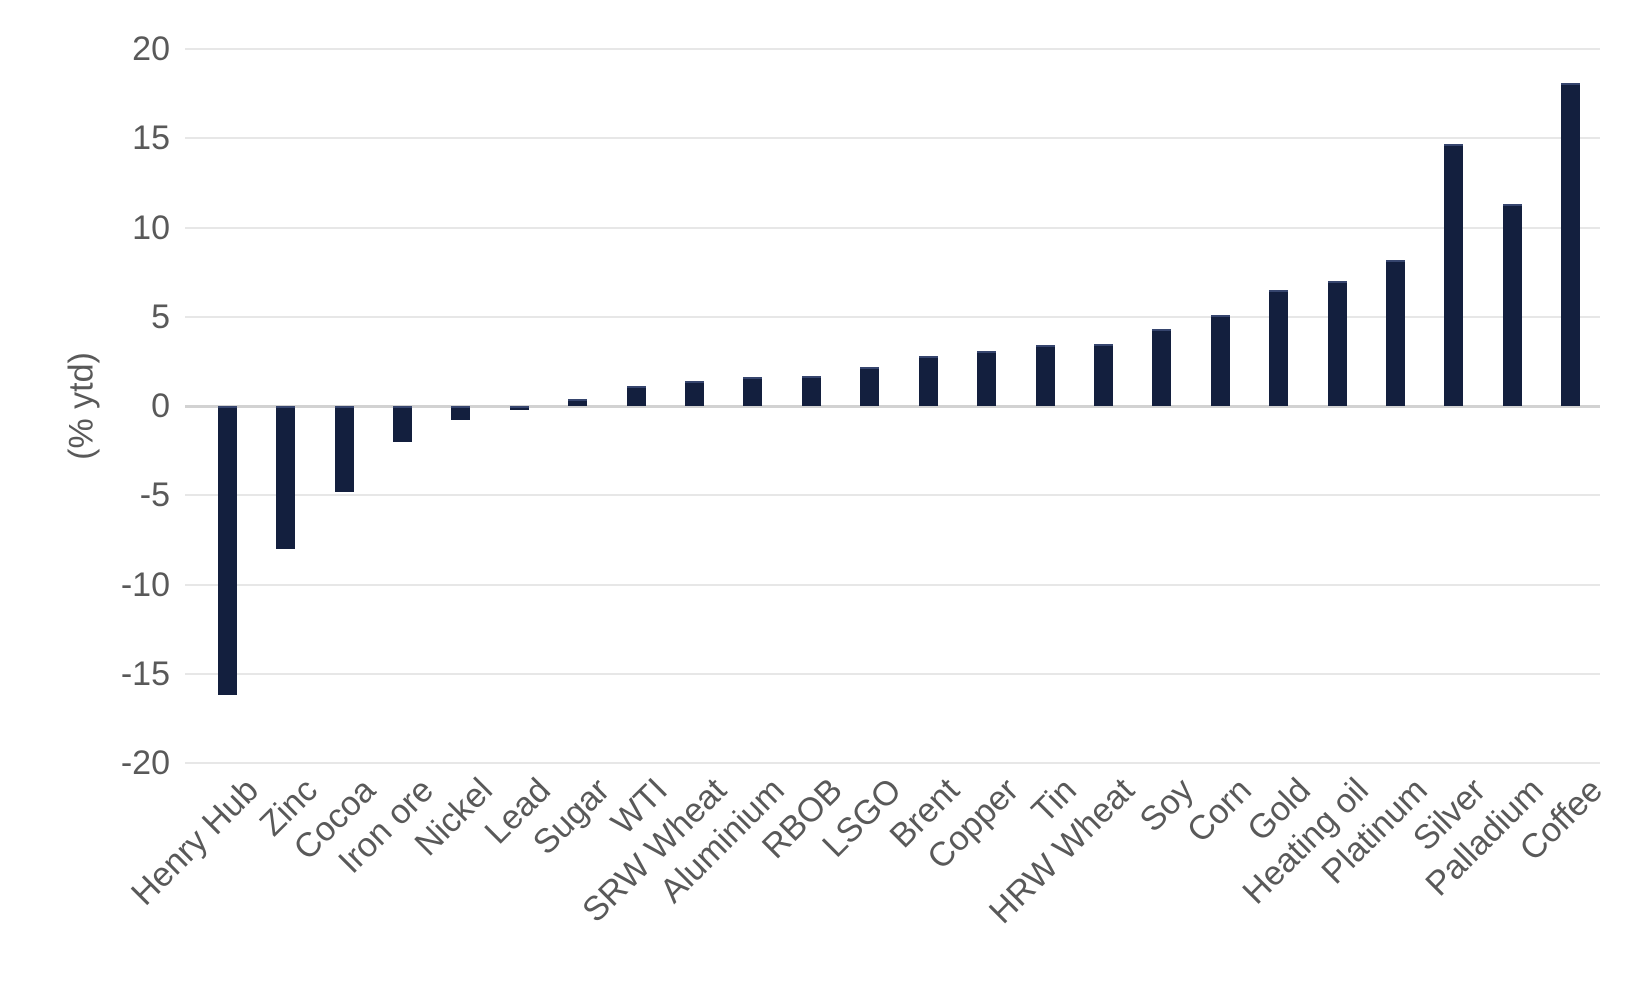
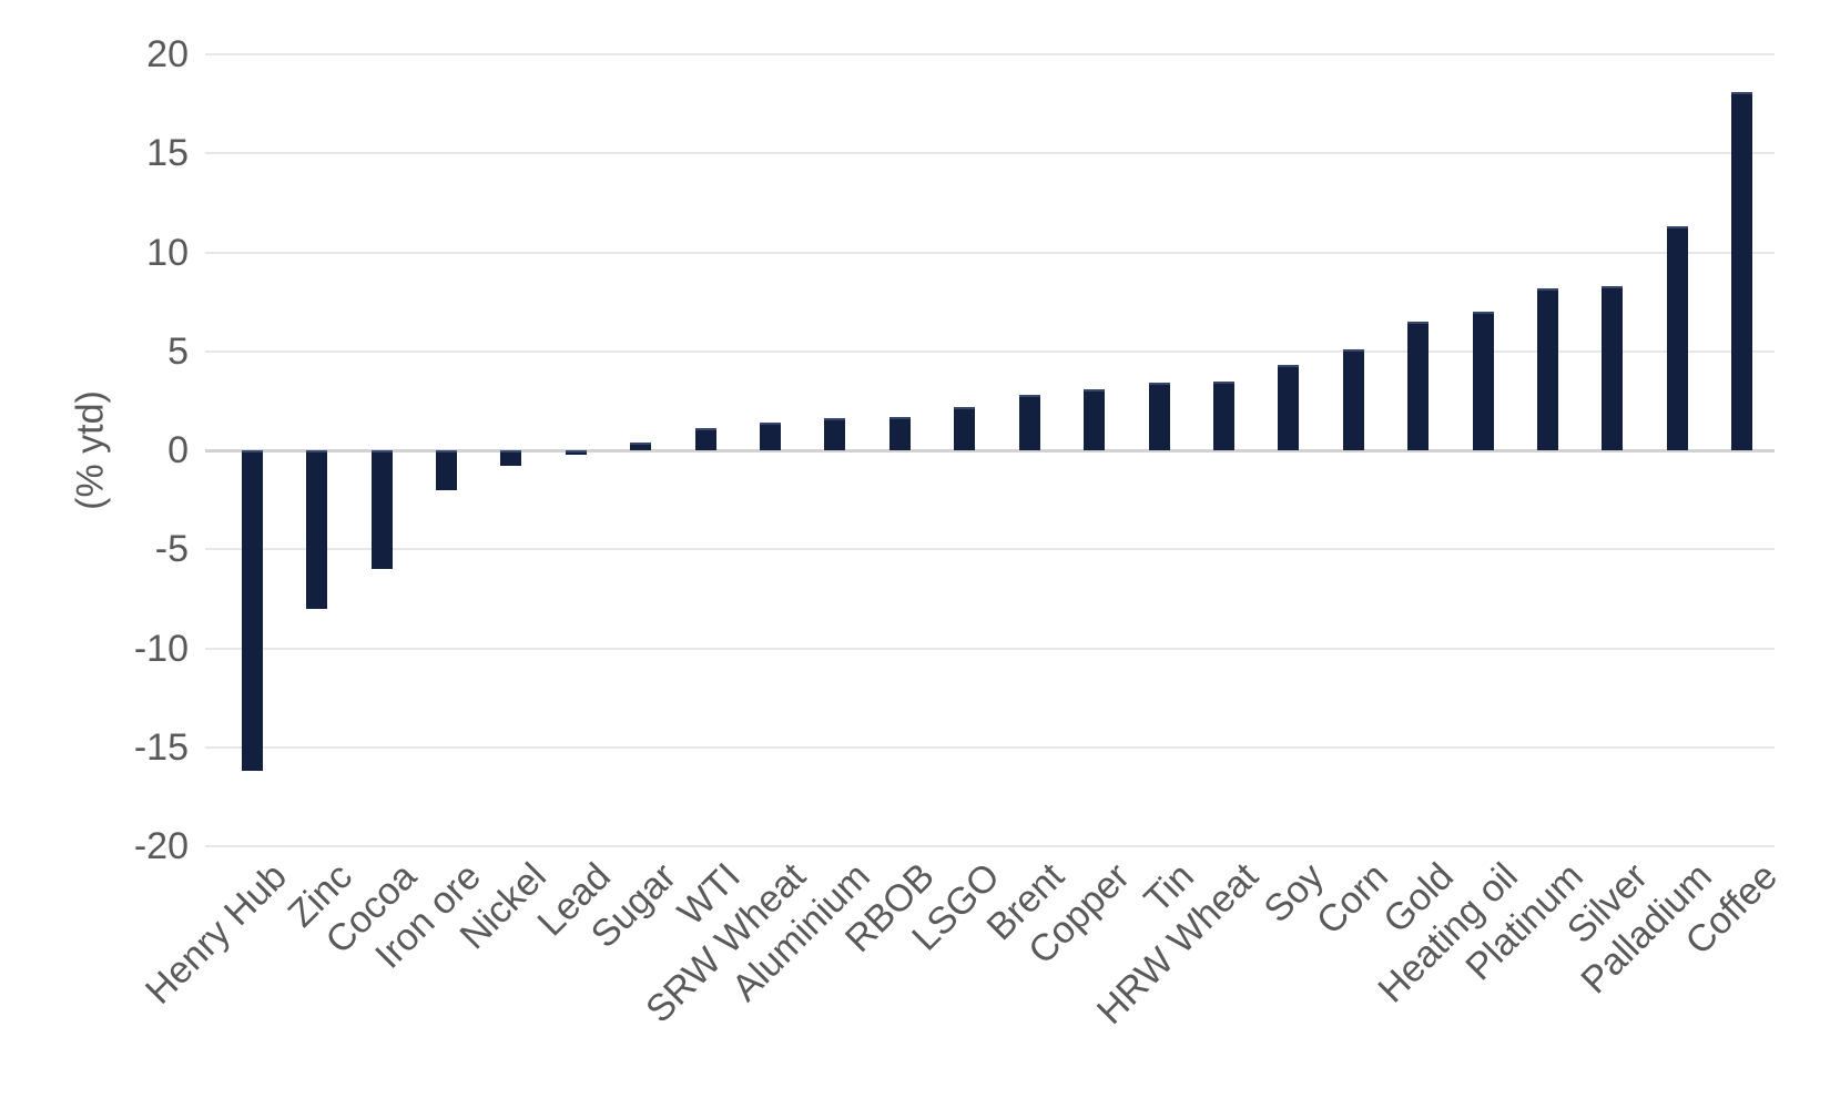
Cocoa: -4.8 -> -6.0
Silver: 14.7 -> 8.3
